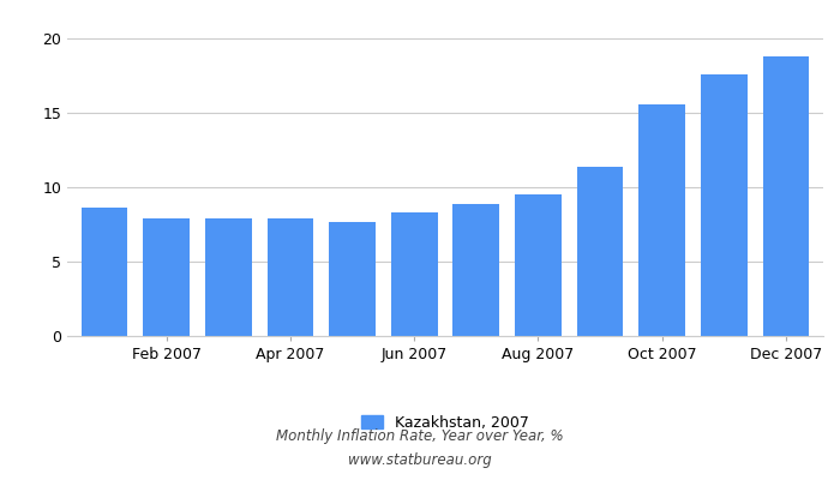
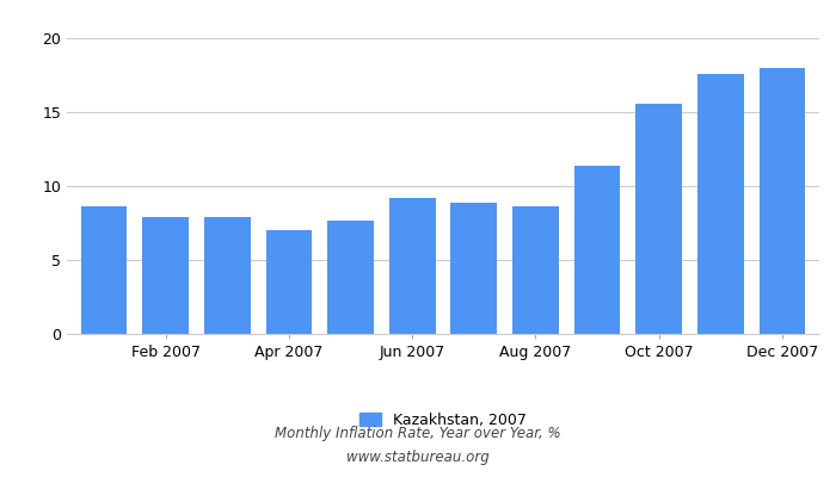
Apr 2007: 7.9 -> 7.0
Jun 2007: 8.3 -> 9.2
Aug 2007: 9.5 -> 8.6
Dec 2007: 18.8 -> 18.0
